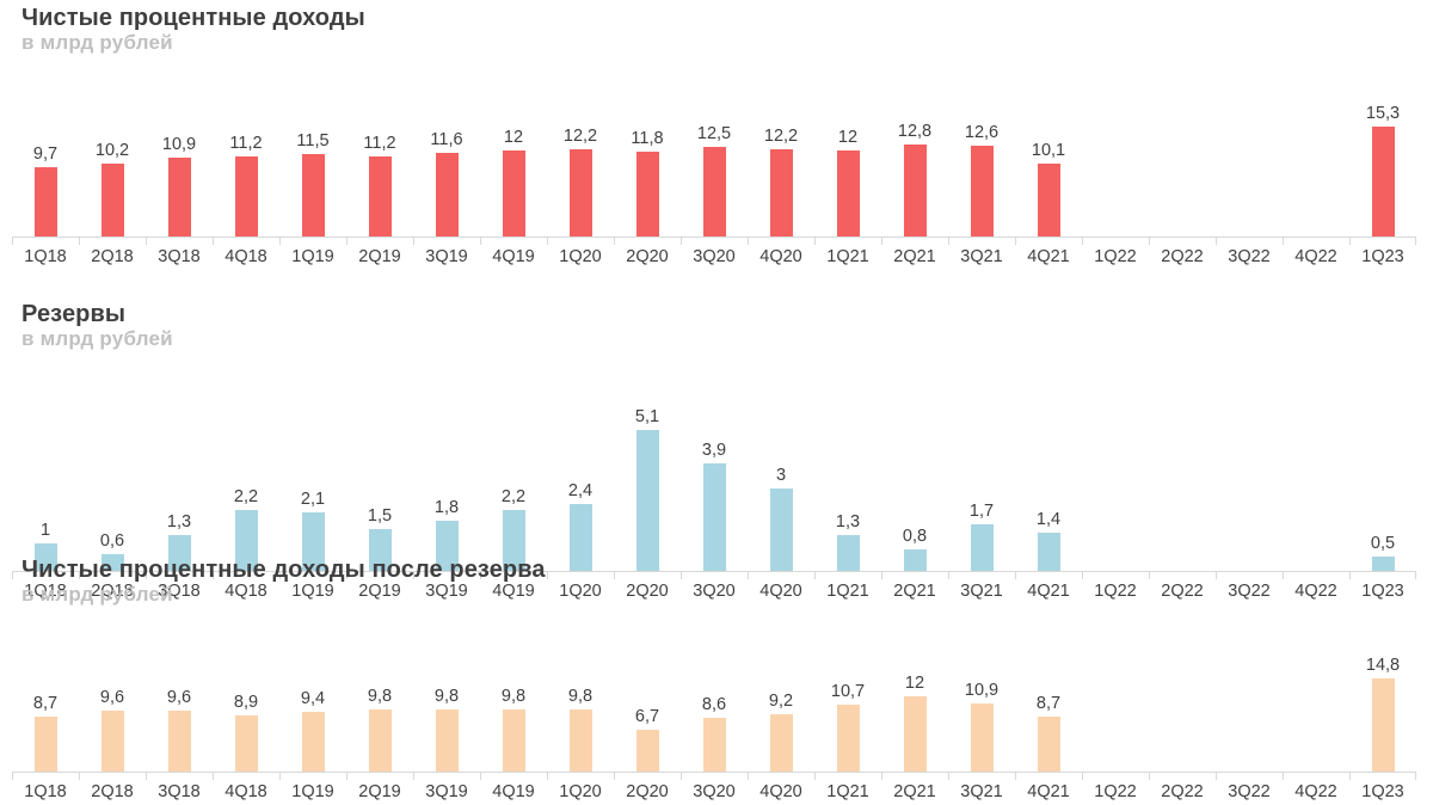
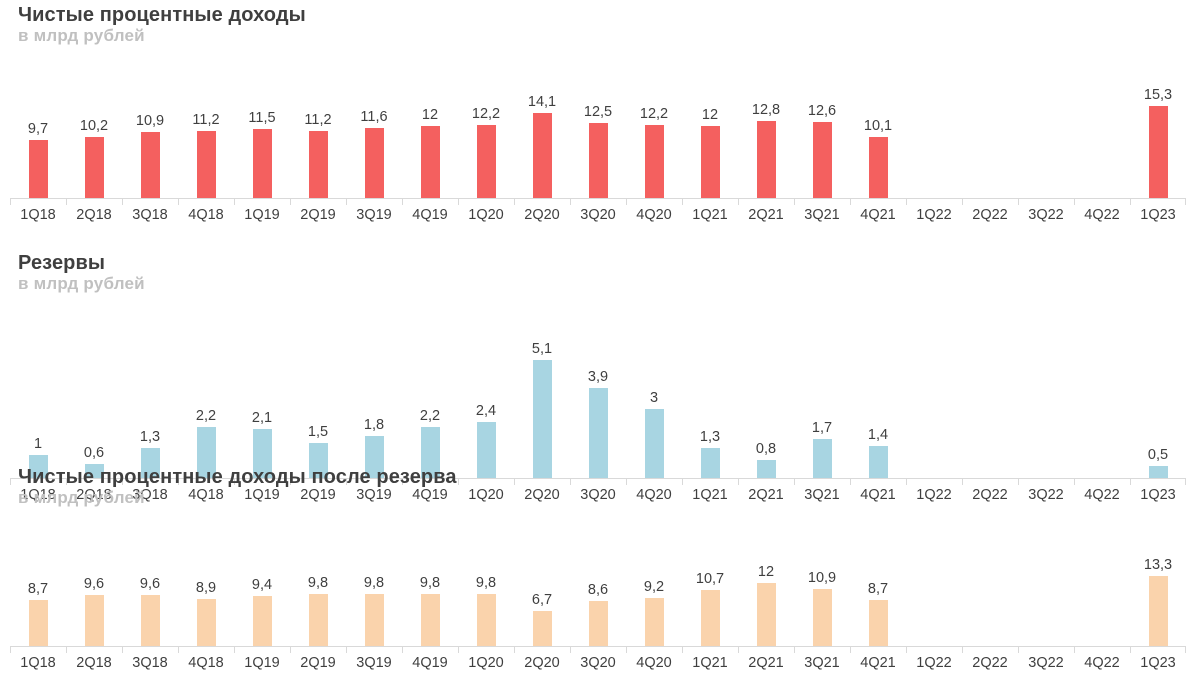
Чистые процентные доходы/2Q20: 11,8 -> 14,1
Чистые процентные доходы после резерва/1Q23: 14,8 -> 13,3
